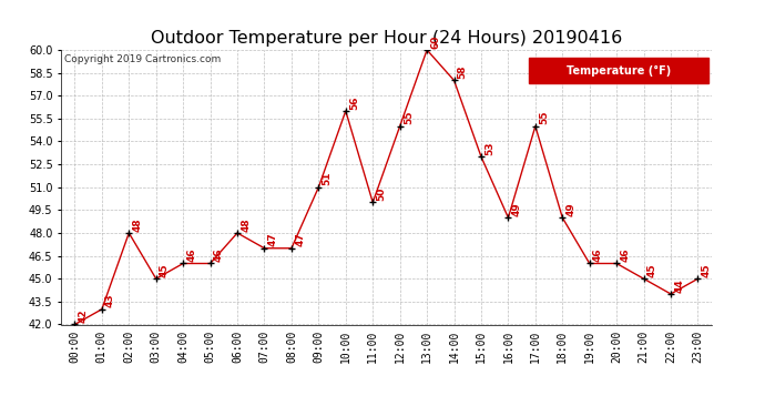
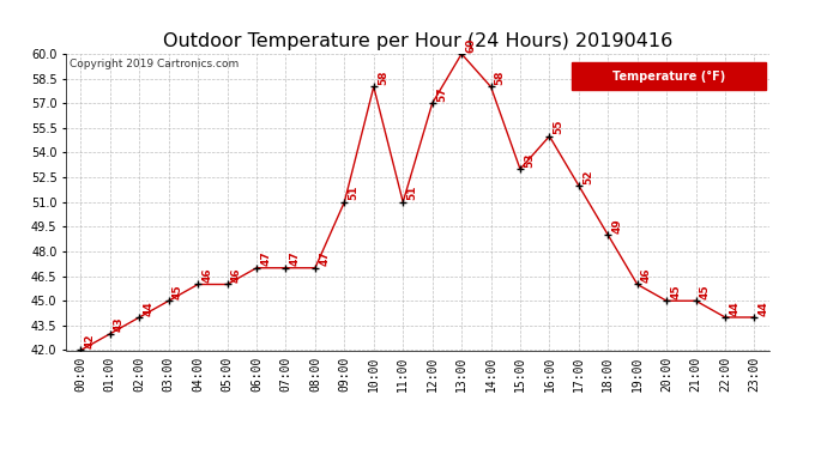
02:00: 48 -> 44
06:00: 48 -> 47
10:00: 56 -> 58
11:00: 50 -> 51
12:00: 55 -> 57
16:00: 49 -> 55
17:00: 55 -> 52
20:00: 46 -> 45
23:00: 45 -> 44
